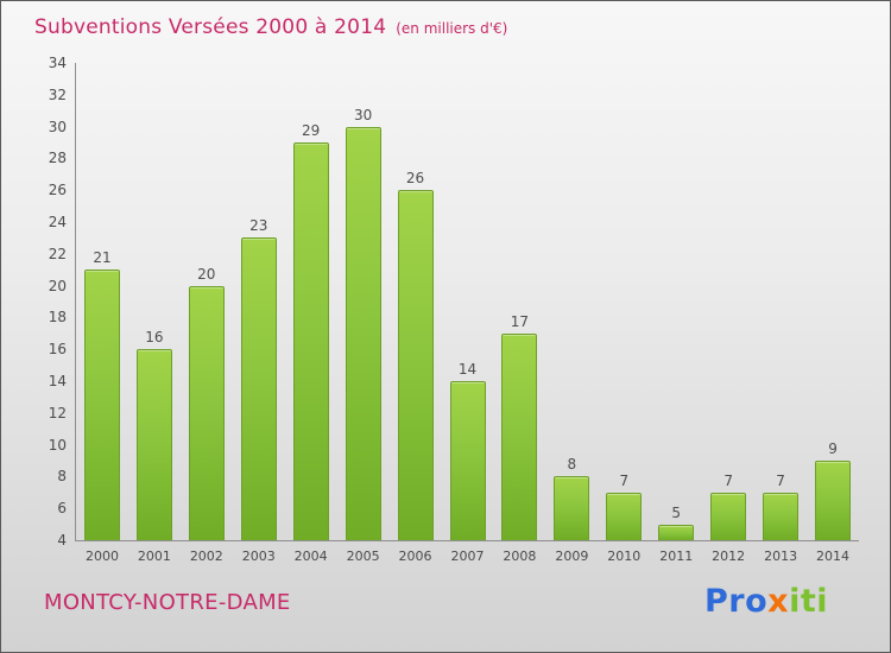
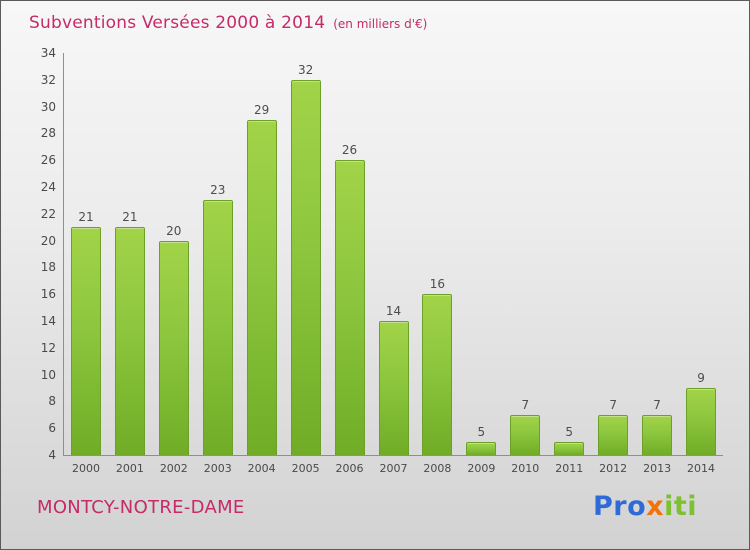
2001: 16 -> 21
2005: 30 -> 32
2008: 17 -> 16
2009: 8 -> 5
